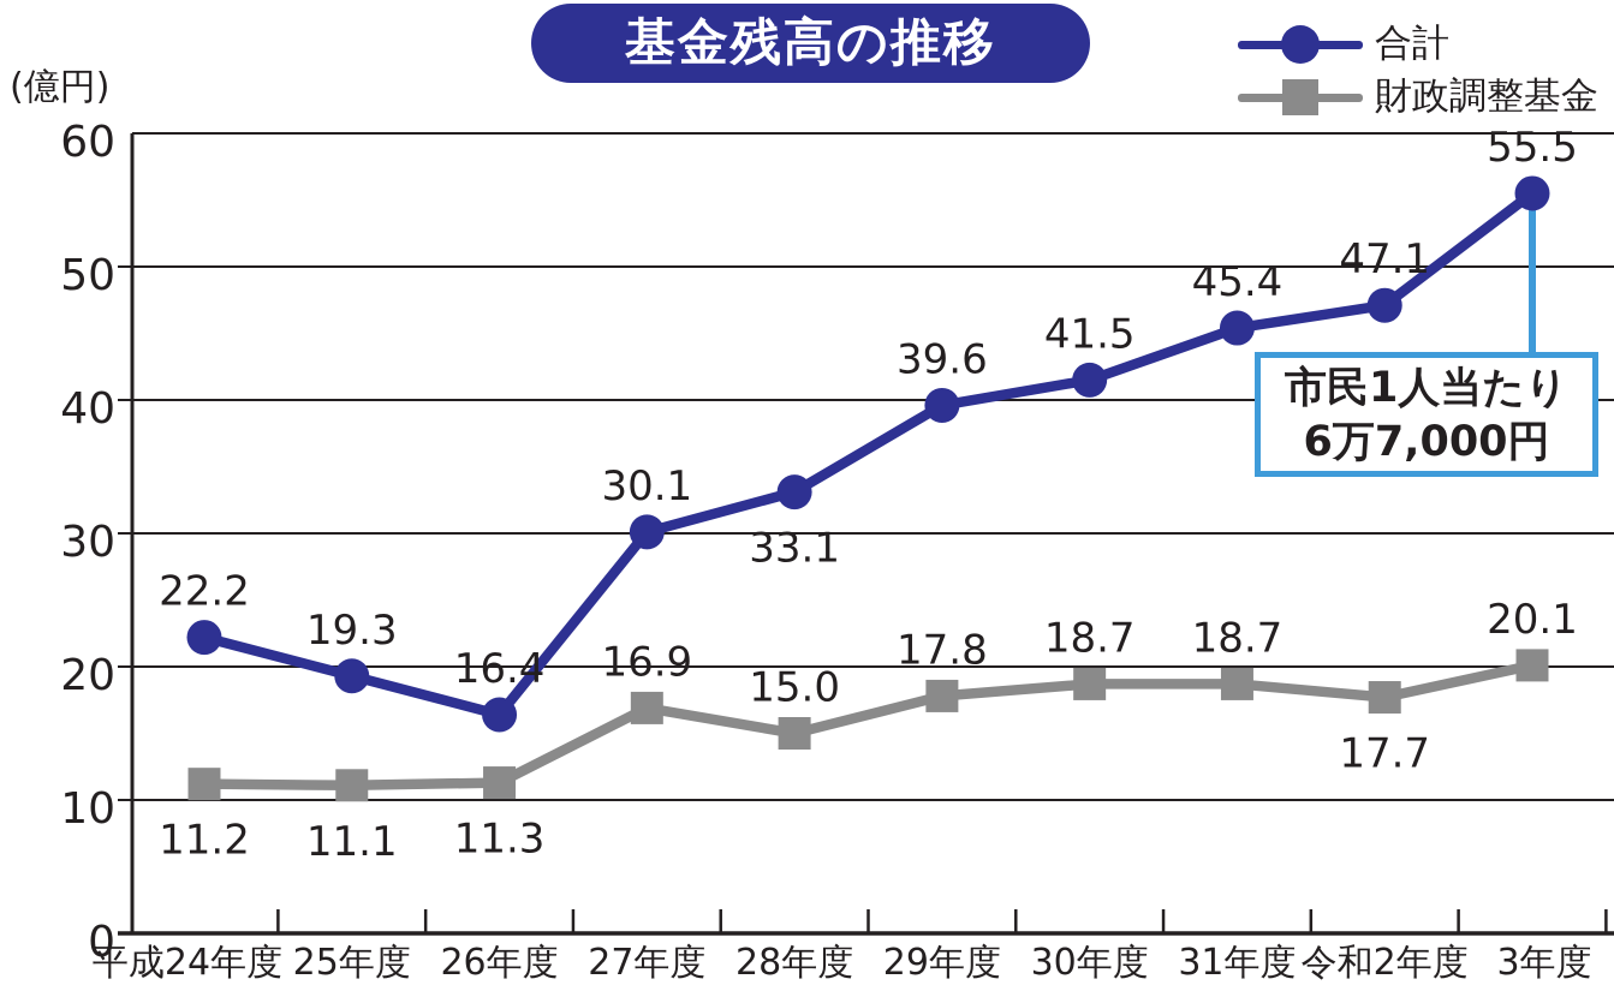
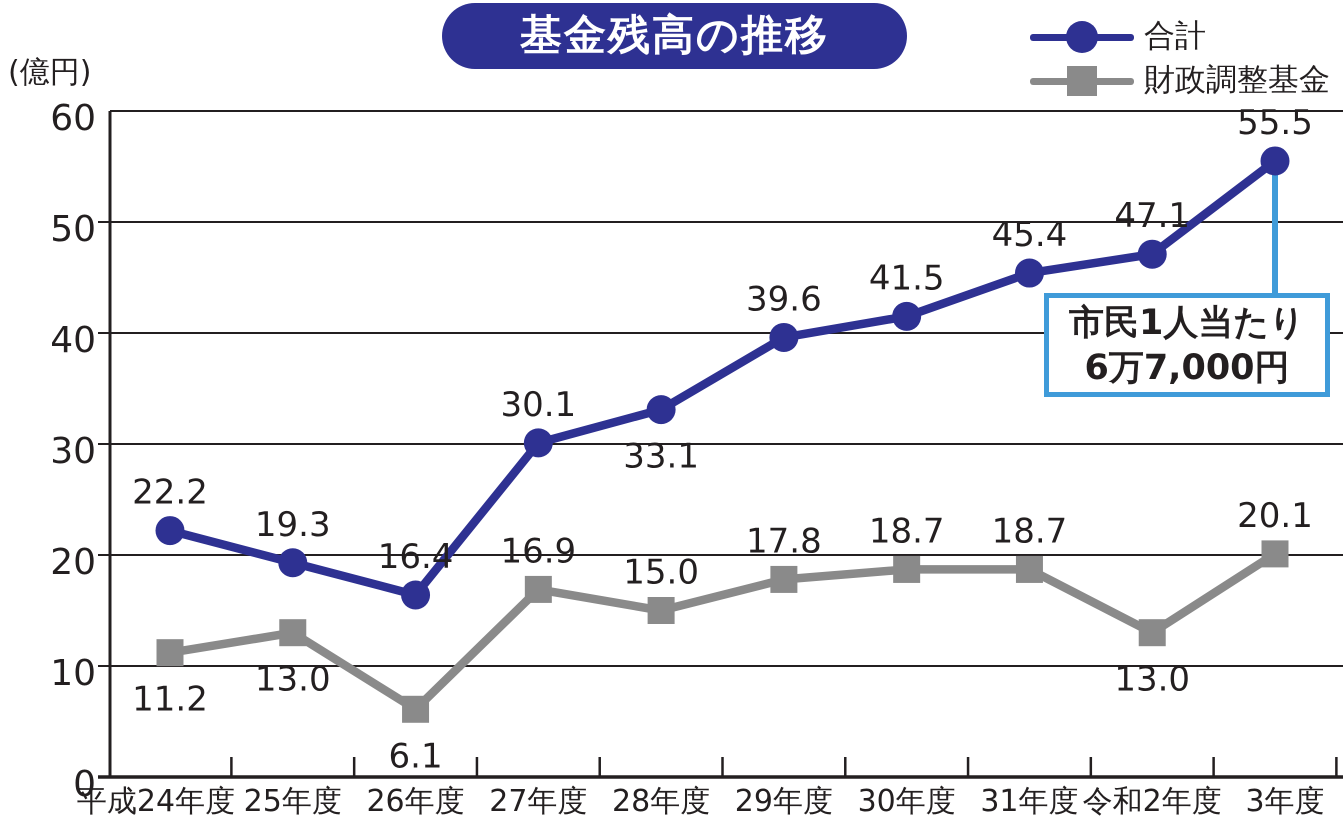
財政調整基金/25年度: 11.1 -> 13.0
財政調整基金/26年度: 11.3 -> 6.1
財政調整基金/令和2年度: 17.7 -> 13.0
